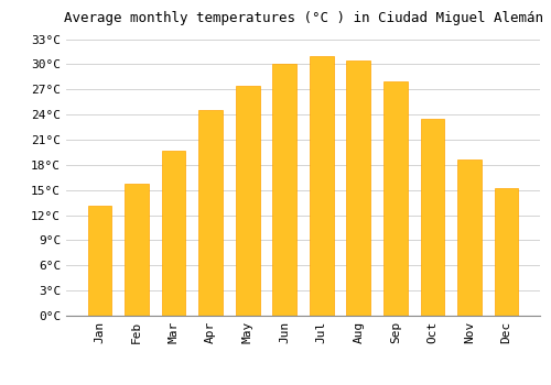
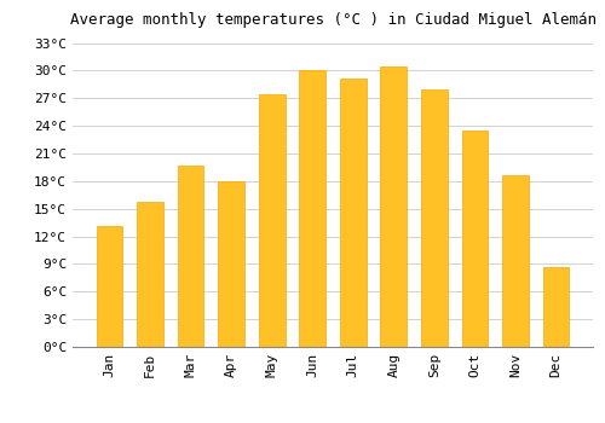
Apr: 24.5°C -> 18.0°C
Jul: 31.0°C -> 29.2°C
Dec: 15.2°C -> 8.6°C
